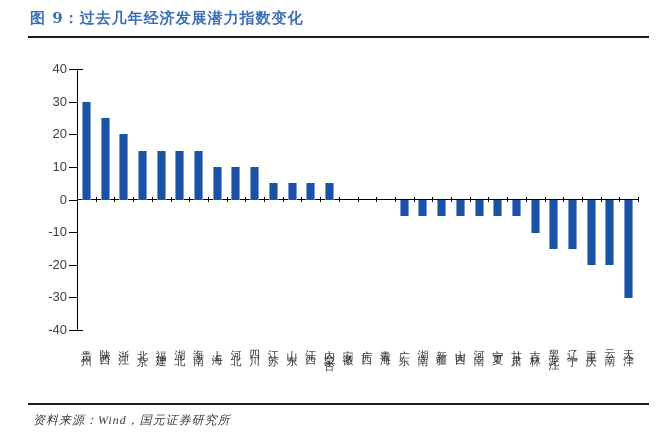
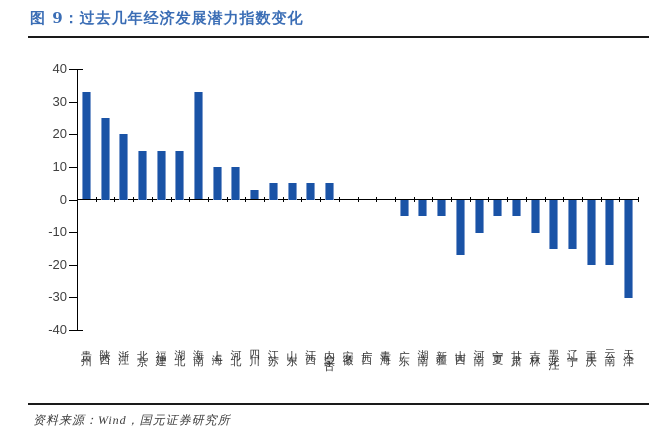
贵州: 30 -> 33
海南: 15 -> 33
四川: 10 -> 3
山西: -5 -> -17
河南: -5 -> -10
